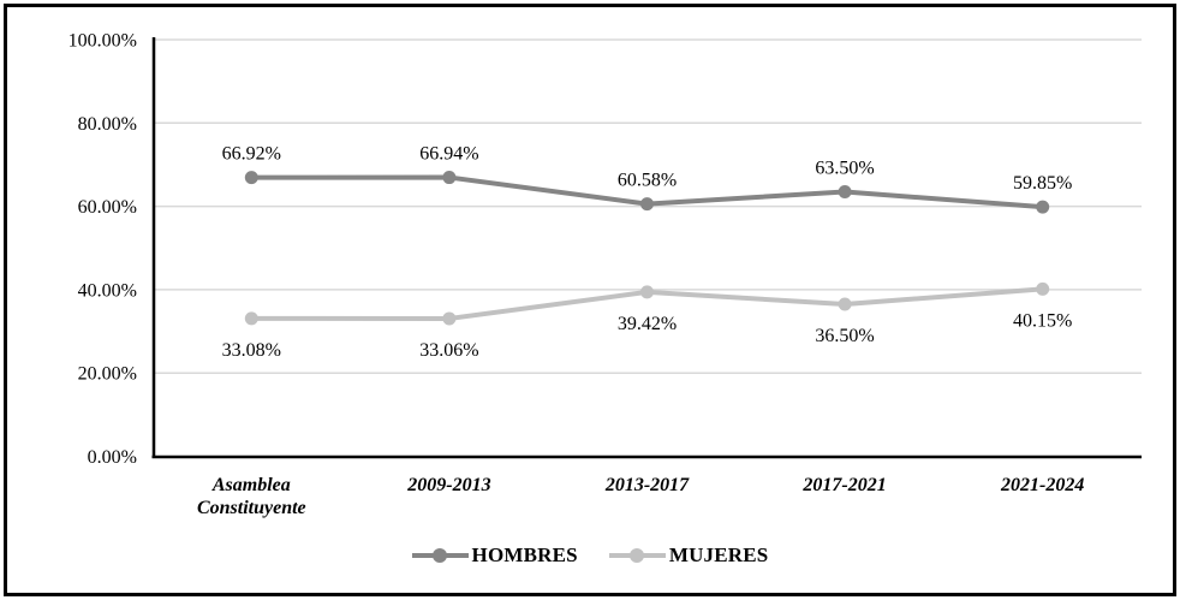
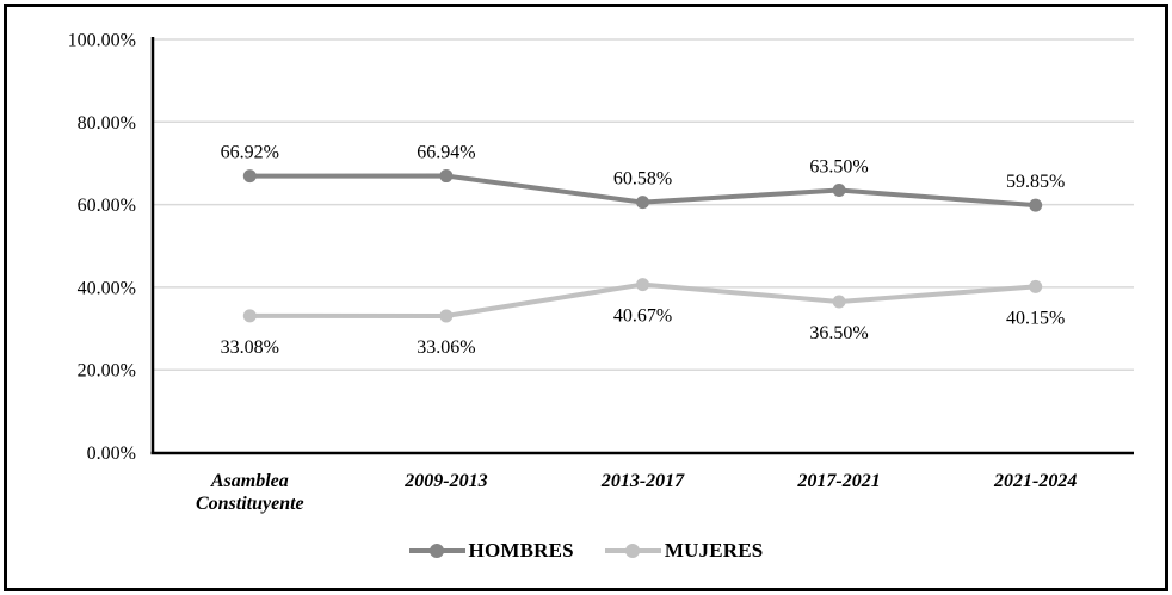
MUJERES/2013-2017: 39.42% -> 40.67%
